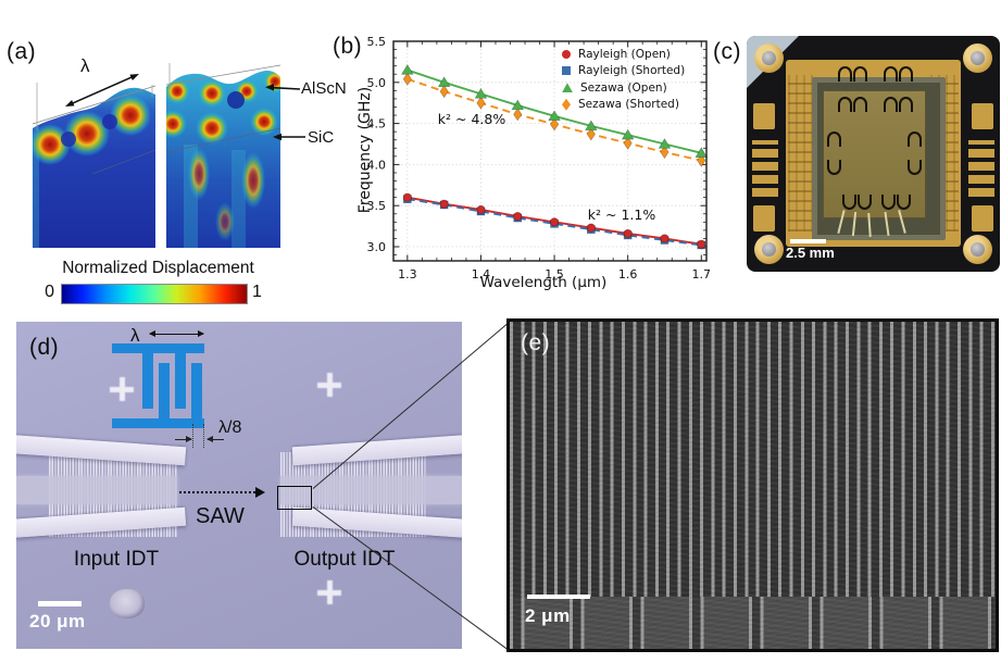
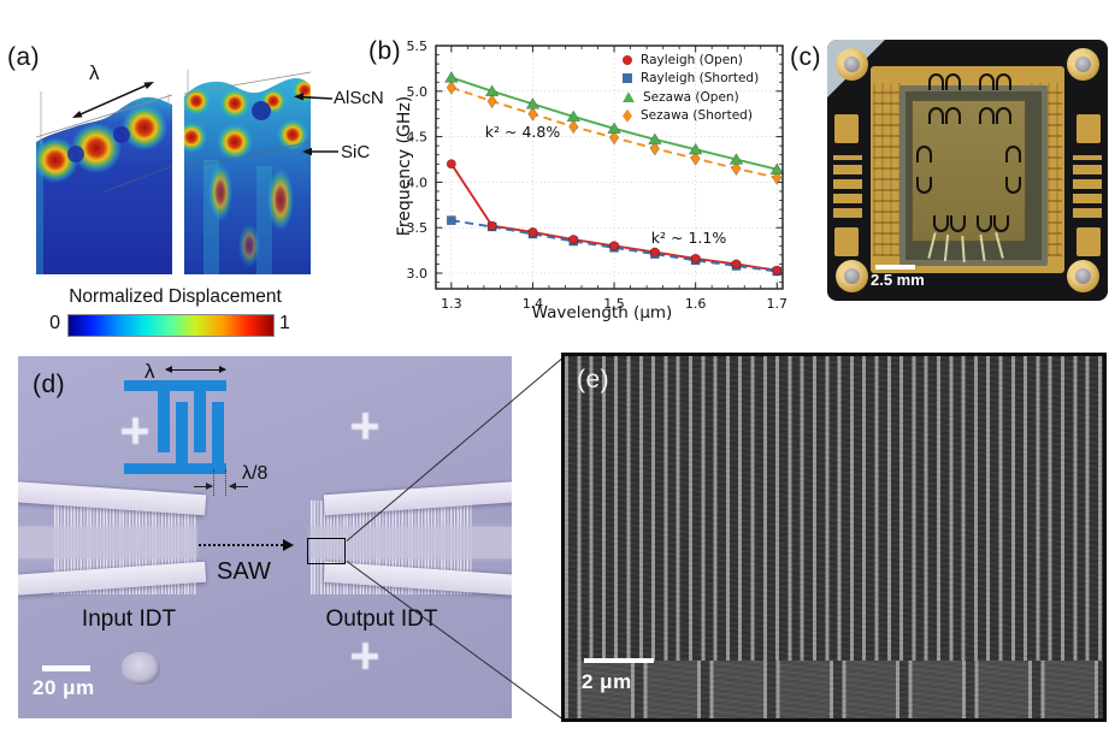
Rayleigh (Open)/1.3: 3.6 -> 4.2
